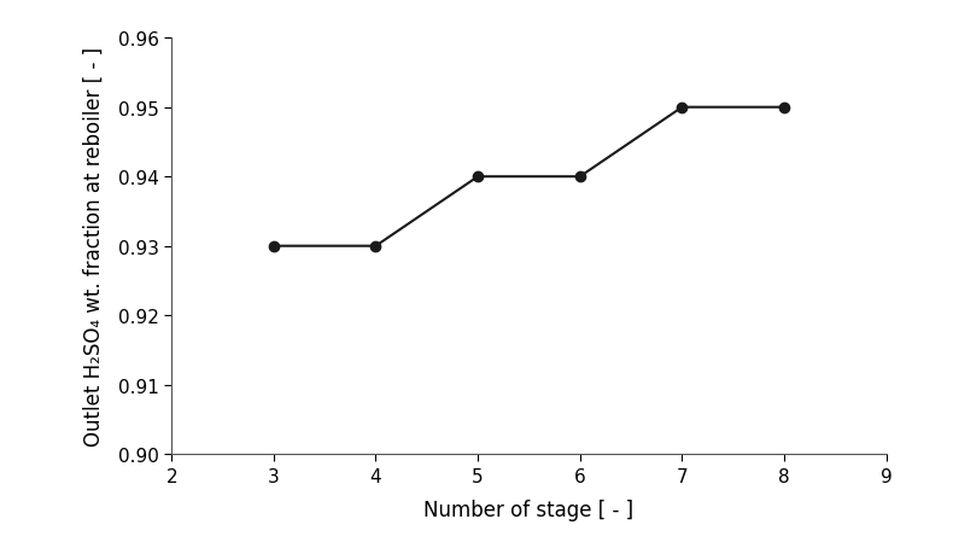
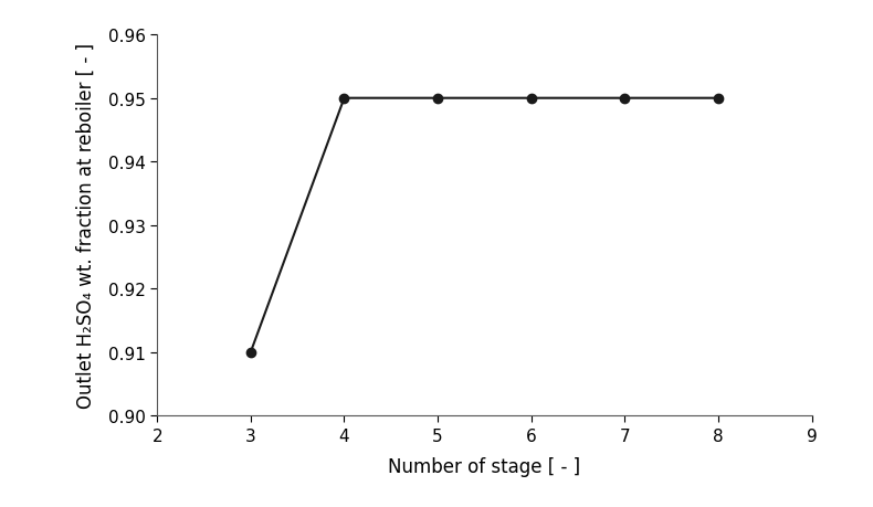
3: 0.93 -> 0.91
4: 0.93 -> 0.95
5: 0.94 -> 0.95
6: 0.94 -> 0.95
